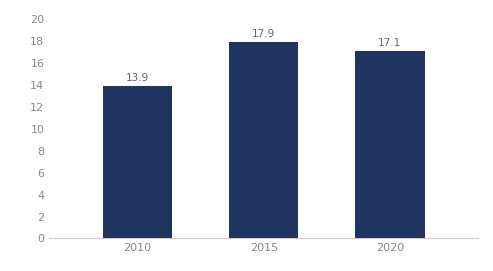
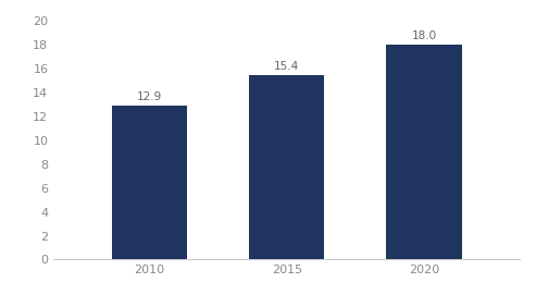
2010: 13.9 -> 12.9
2015: 17.9 -> 15.4
2020: 17.1 -> 18.0
